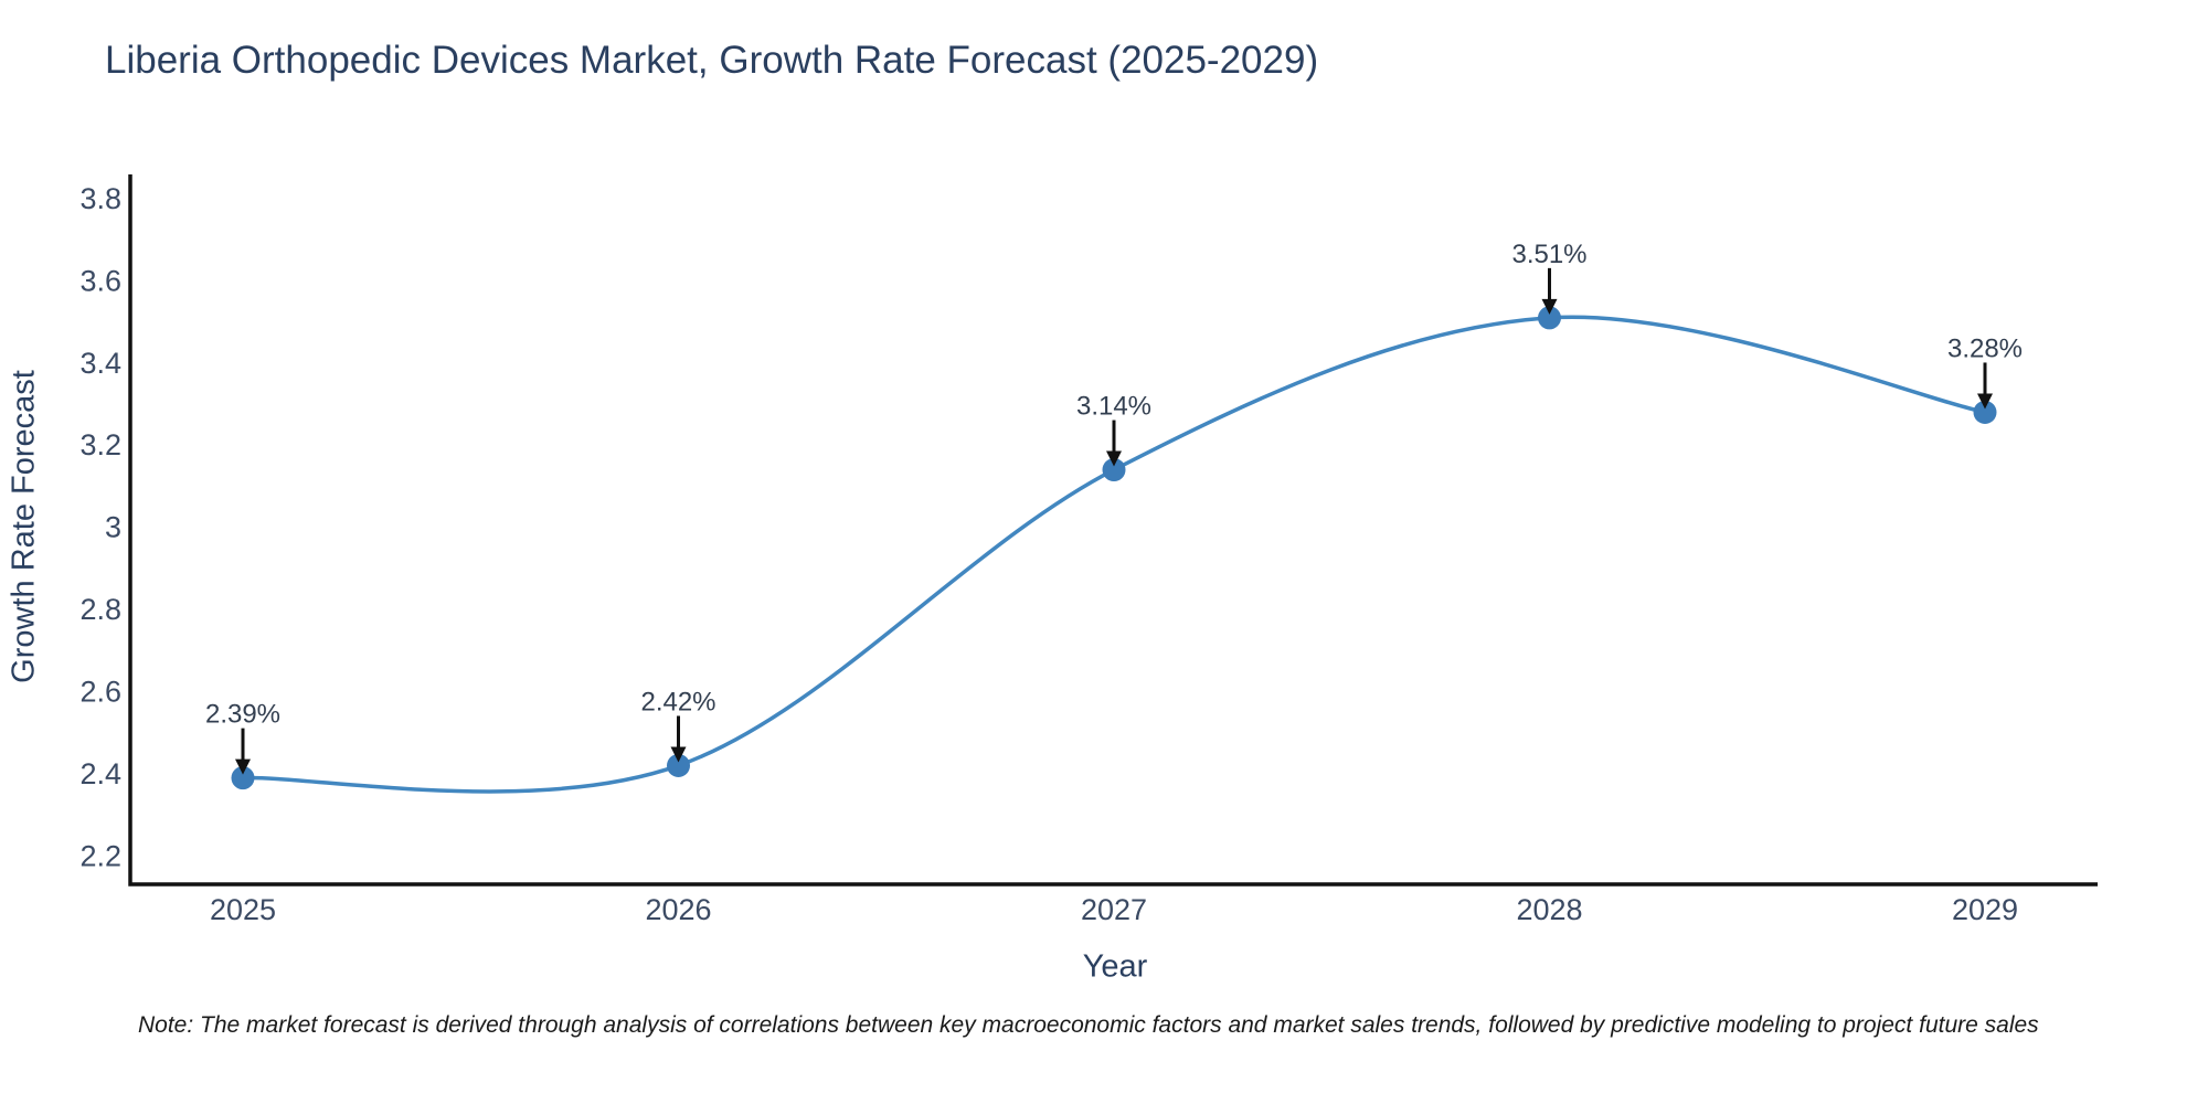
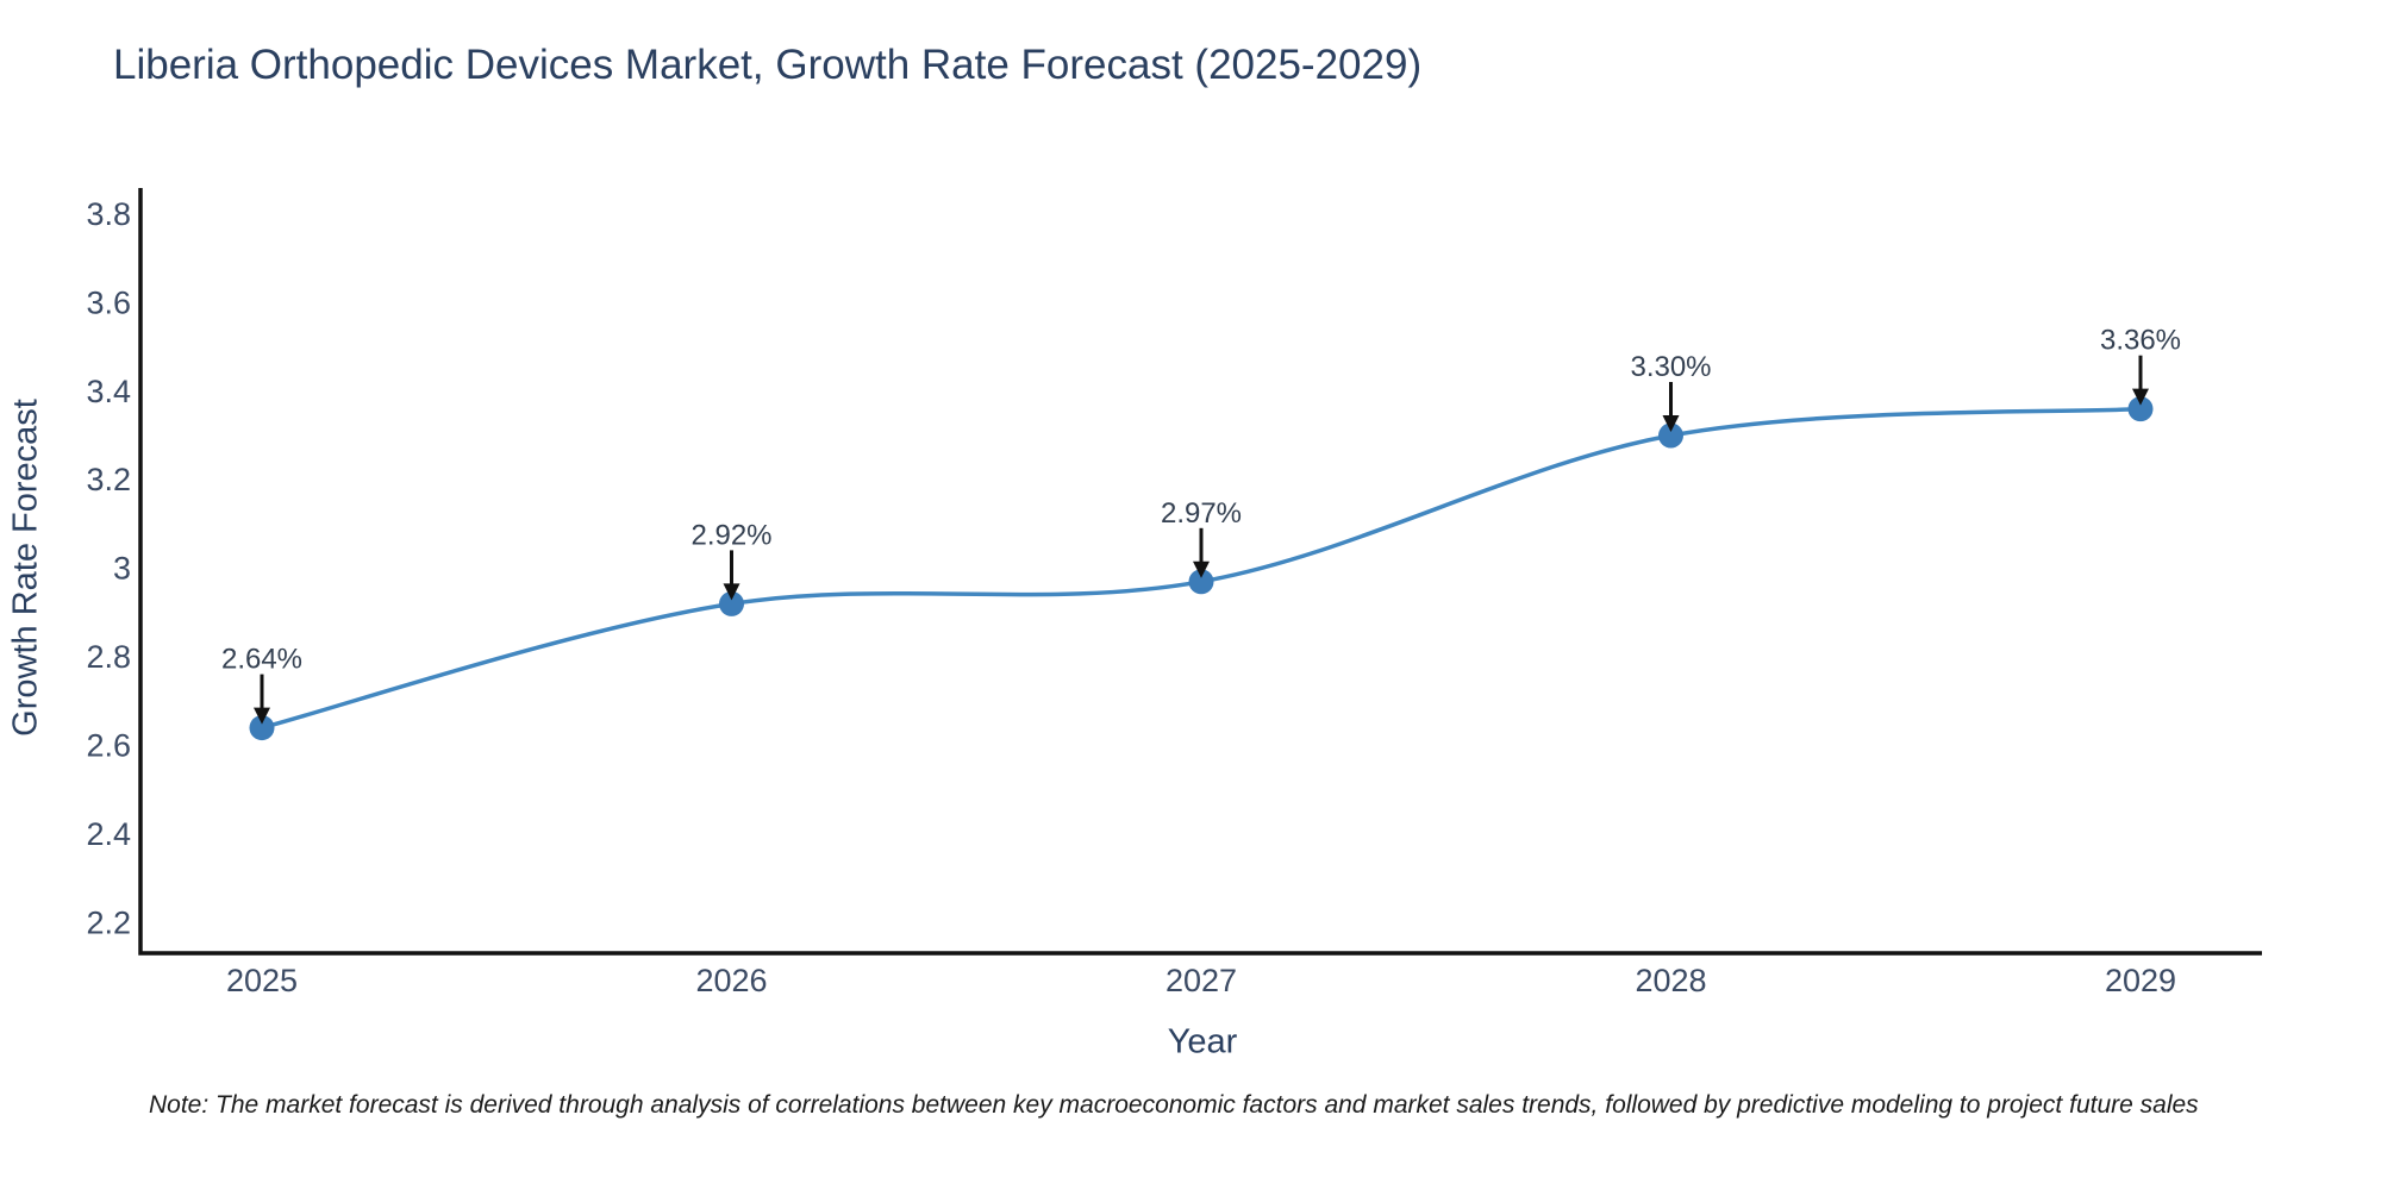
2025: 2.39% -> 2.64%
2026: 2.42% -> 2.92%
2027: 3.14% -> 2.97%
2028: 3.51% -> 3.30%
2029: 3.28% -> 3.36%
